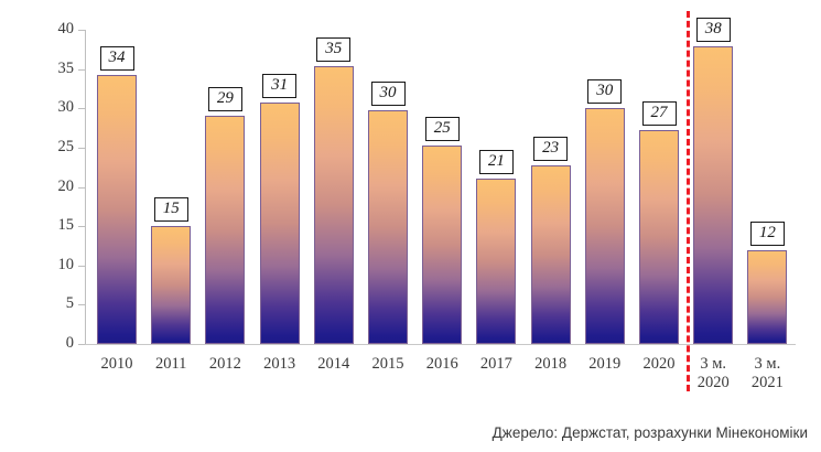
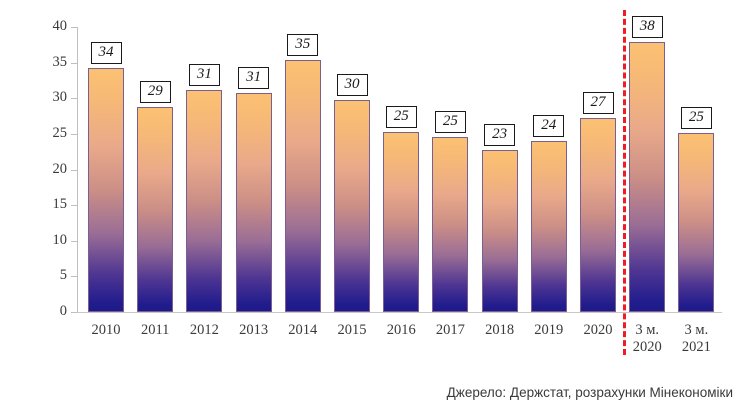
2011: 15 -> 29
2012: 29 -> 31
2017: 21 -> 25
2019: 30 -> 24
3 м. 2021: 12 -> 25
